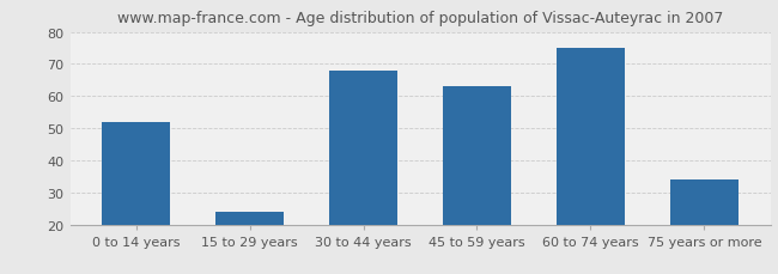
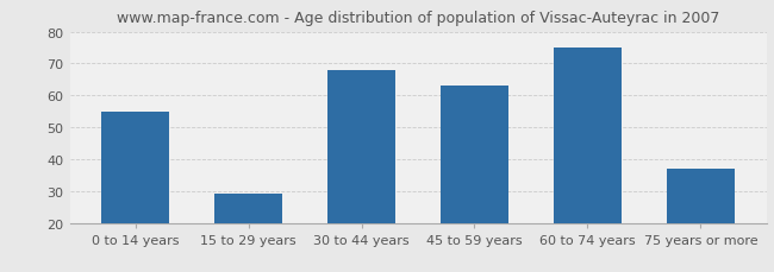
0 to 14 years: 52 -> 55
15 to 29 years: 24 -> 29
75 years or more: 34 -> 37
